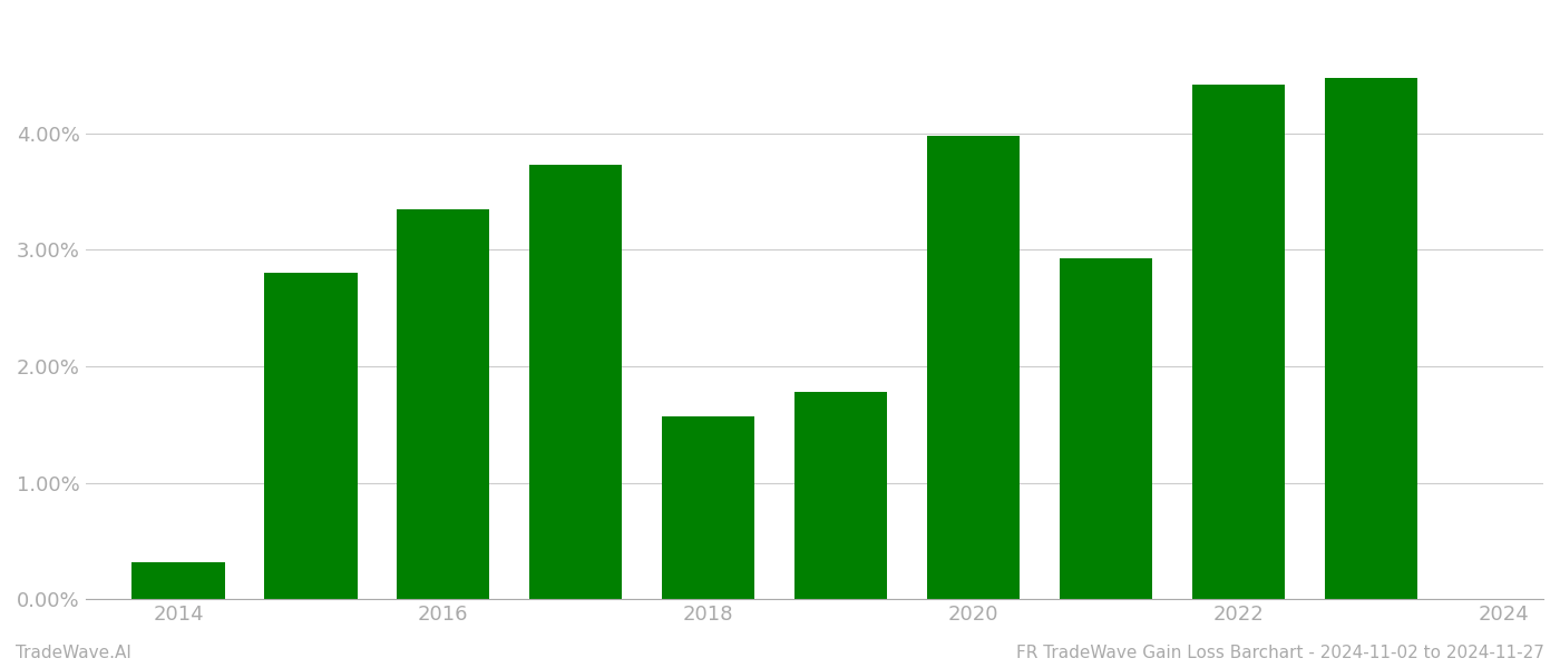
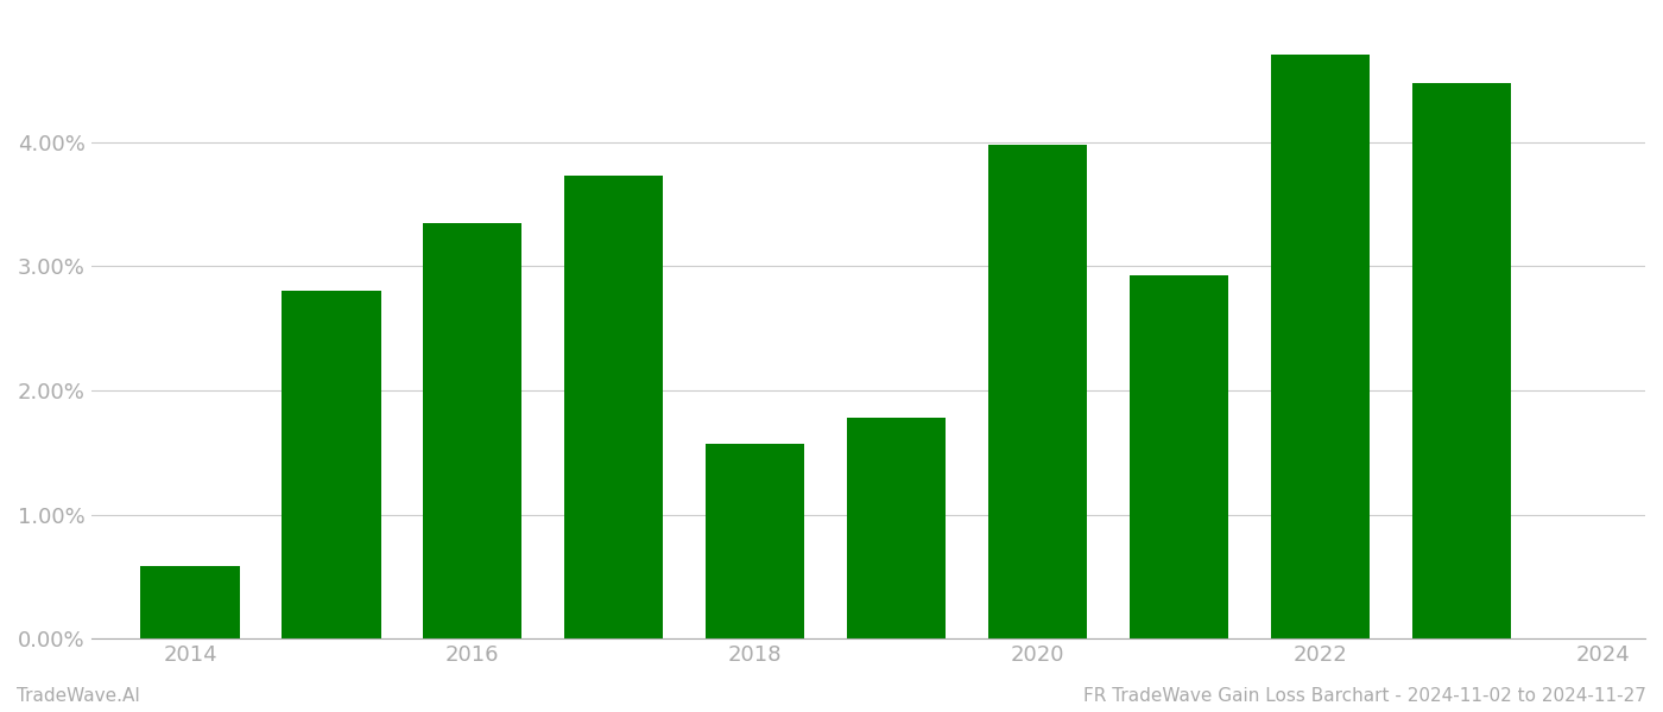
2014: 0.32% -> 0.58%
2022: 4.42% -> 4.70%
